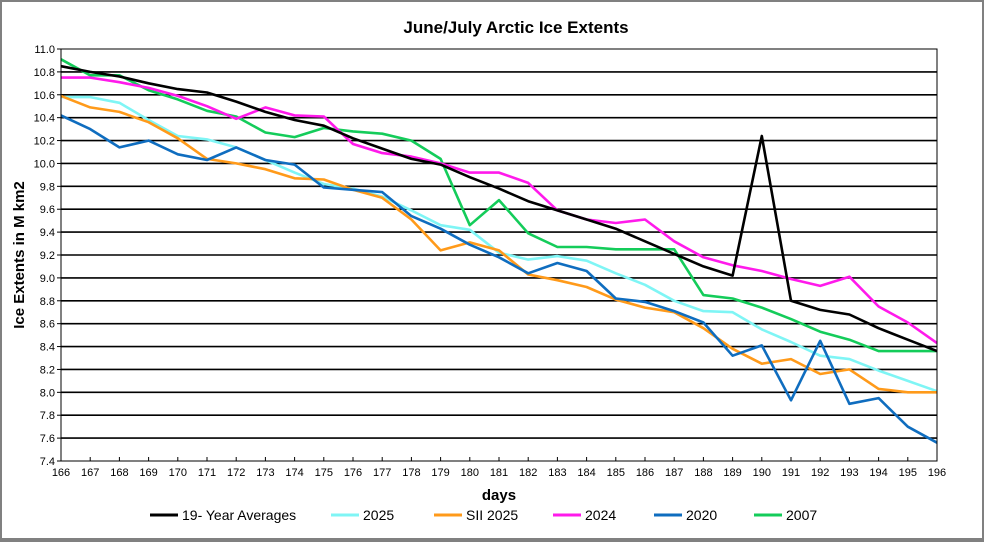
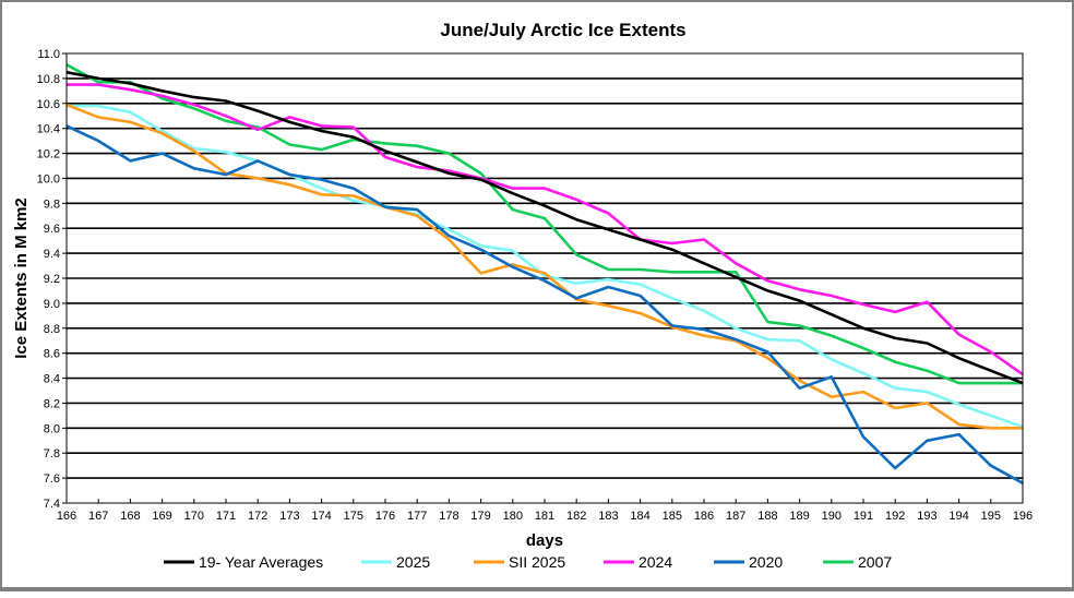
2020/175: 9.79 -> 9.92
2007/180: 9.46 -> 9.75
2024/183: 9.59 -> 9.72
19- Year Averages/190: 10.24 -> 8.91
2020/192: 8.45 -> 7.68
